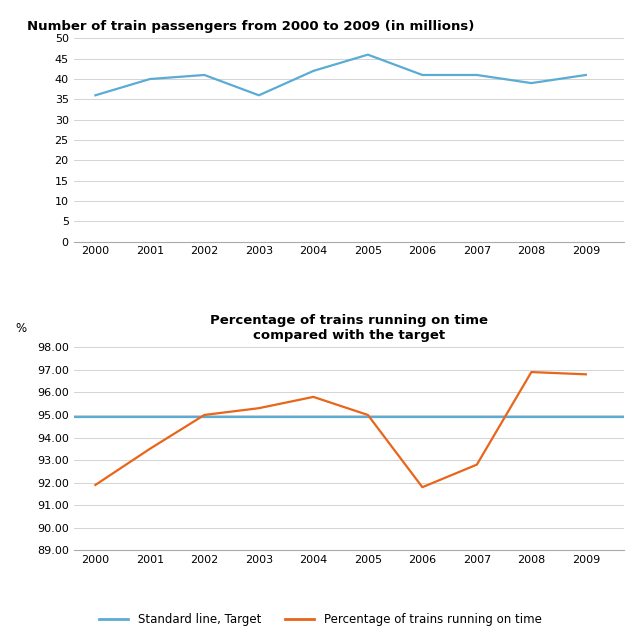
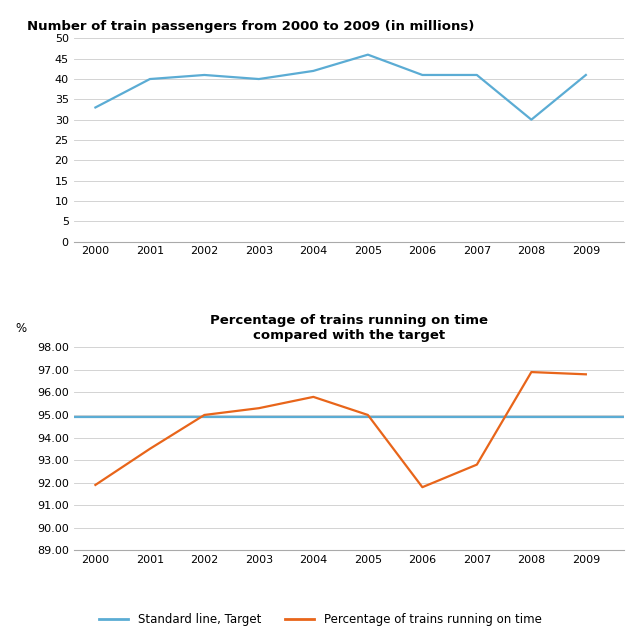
Number of train passengers from 2000 to 2009 (in millions)/2000: 36 -> 33
Number of train passengers from 2000 to 2009 (in millions)/2003: 36 -> 40
Number of train passengers from 2000 to 2009 (in millions)/2008: 39 -> 30
